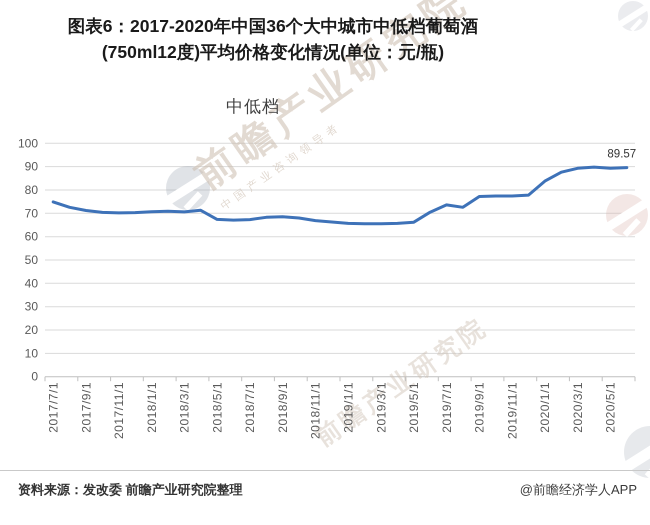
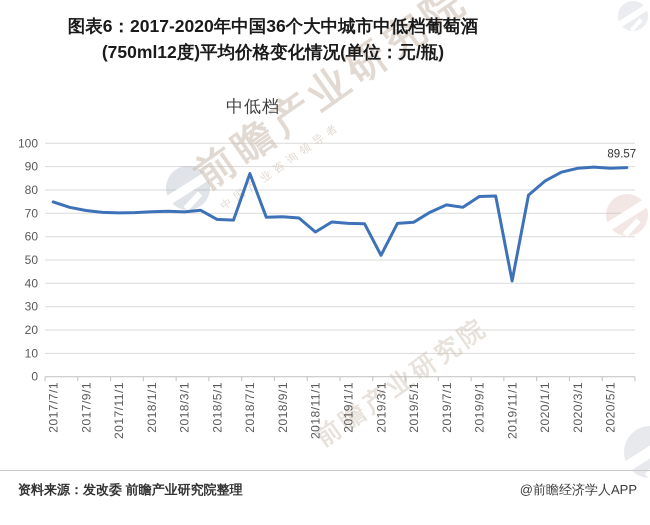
2018/7/1: 67 -> 87
2018/11/1: 67 -> 62
2019/3/1: 66 -> 52
2019/11/1: 77 -> 41
